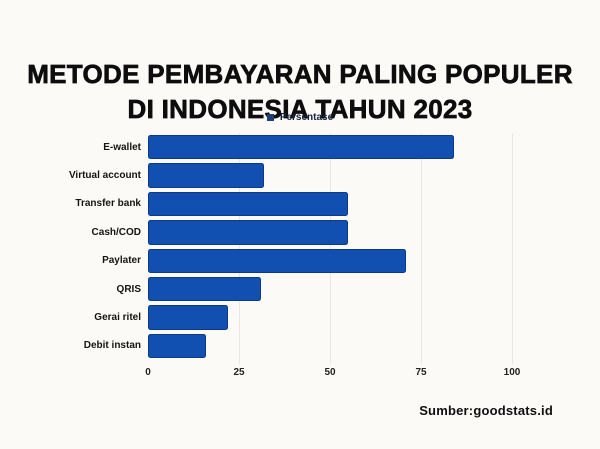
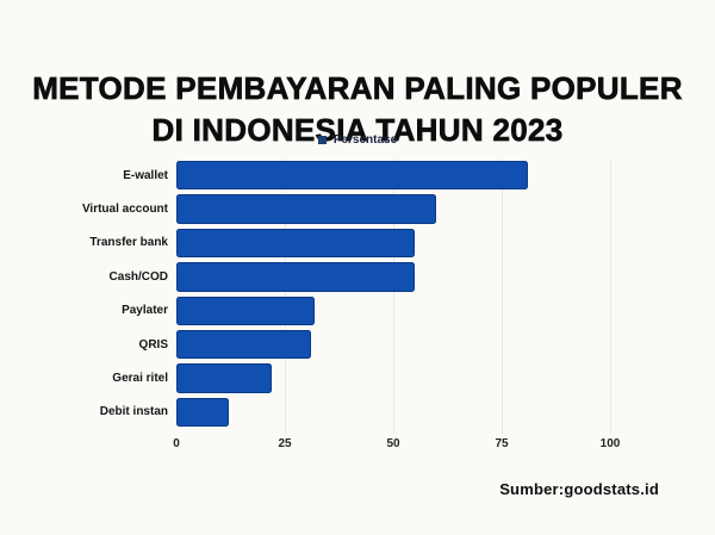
E-wallet: 84 -> 81
Virtual account: 32 -> 60
Paylater: 71 -> 32
Debit instan: 16 -> 12
